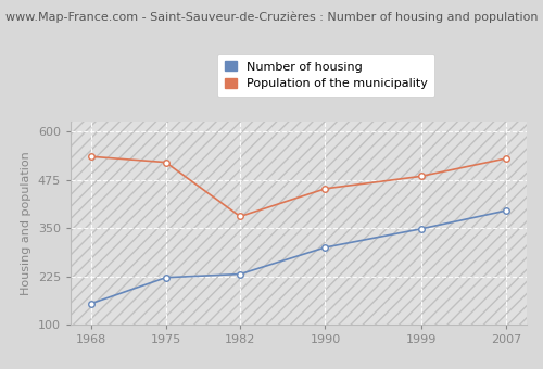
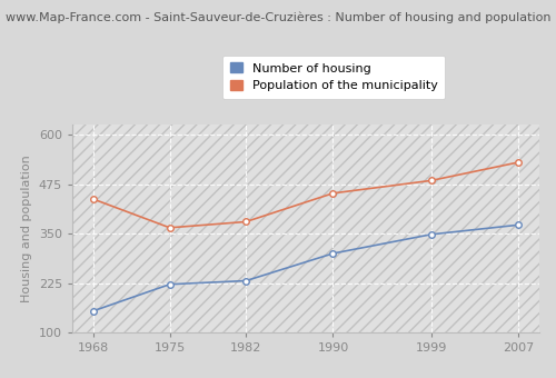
Population of the municipality/1968: 535 -> 437
Population of the municipality/1975: 520 -> 365
Number of housing/2007: 395 -> 372
